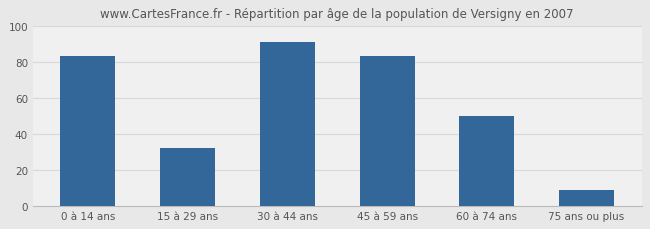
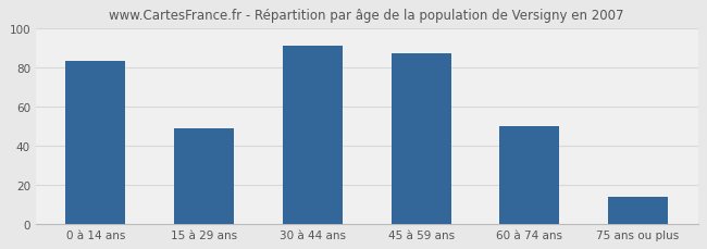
15 à 29 ans: 32 -> 49
45 à 59 ans: 83 -> 87
75 ans ou plus: 9 -> 14
